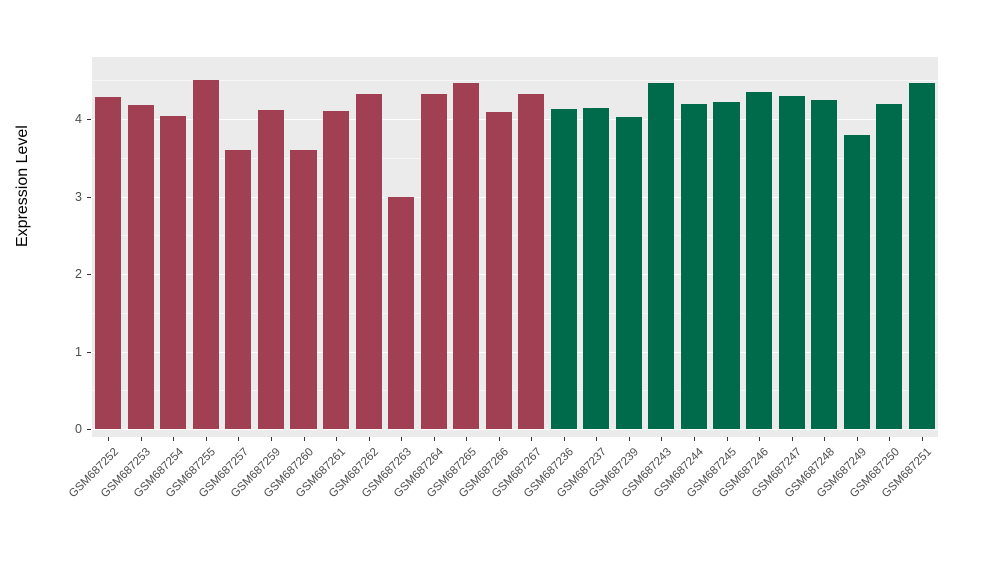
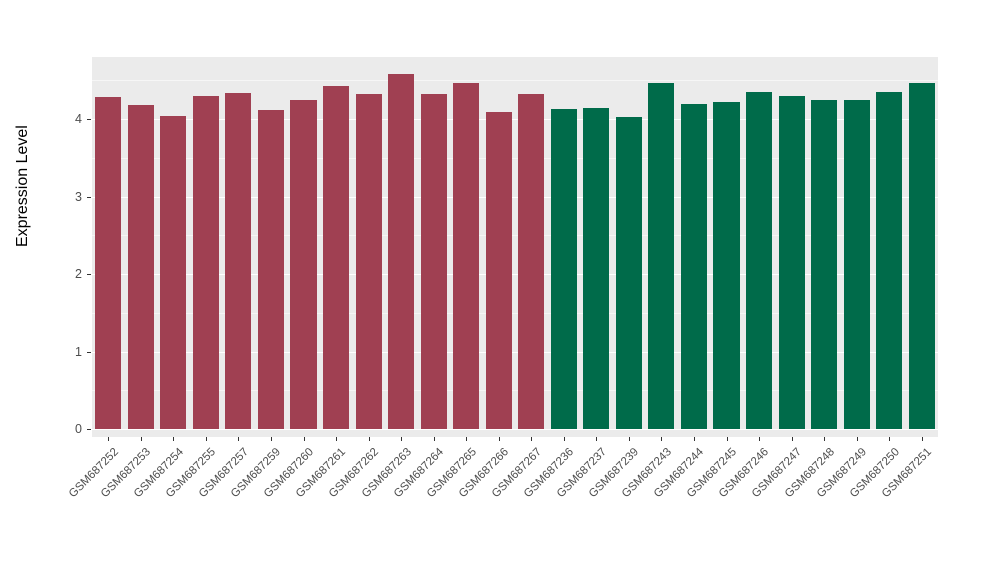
GSM687255: 4.5 -> 4.3
GSM687257: 3.6 -> 4.3
GSM687260: 3.6 -> 4.2
GSM687261: 4.1 -> 4.4
GSM687263: 3.0 -> 4.6
GSM687249: 3.8 -> 4.2
GSM687250: 4.2 -> 4.3
